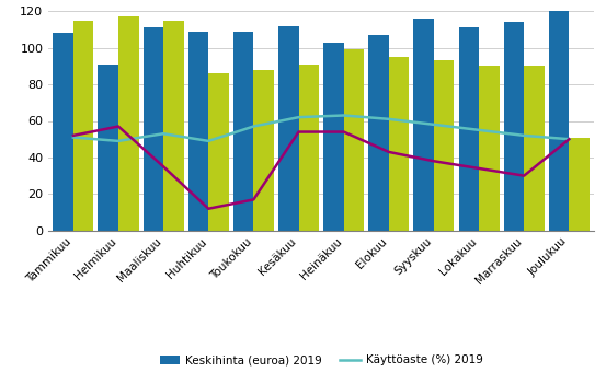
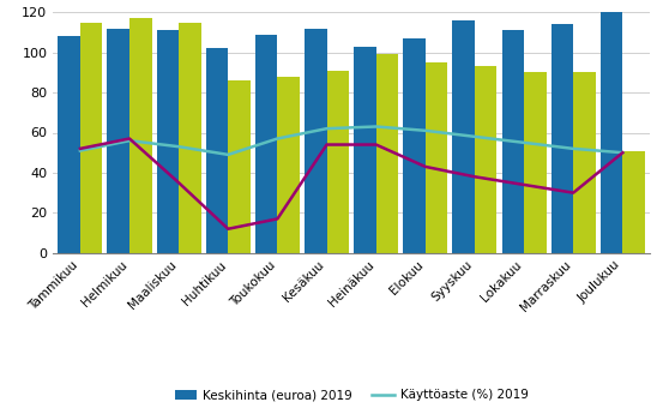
Keskihinta (euroa) 2019/Helmikuu: 91 -> 112
Käyttöaste (%) 2019/Helmikuu: 49 -> 56
Keskihinta (euroa) 2019/Huhtikuu: 109 -> 102
